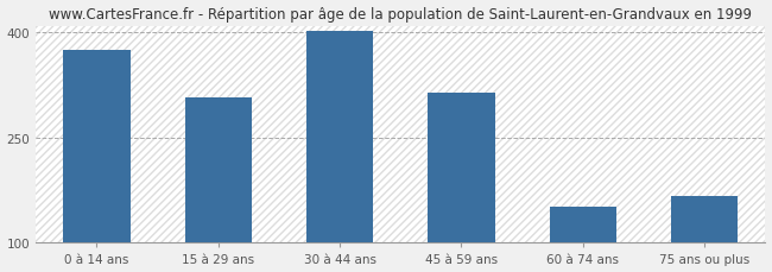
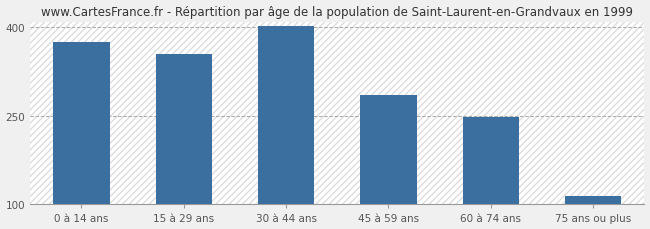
15 à 29 ans: 308 -> 355
45 à 59 ans: 314 -> 285
60 à 74 ans: 152 -> 248
75 ans ou plus: 166 -> 115
